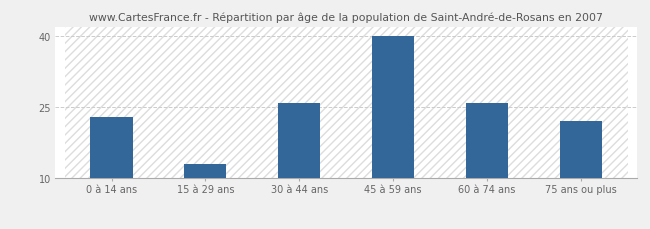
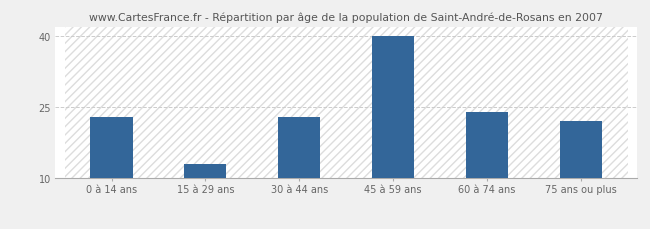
30 à 44 ans: 26 -> 23
60 à 74 ans: 26 -> 24
